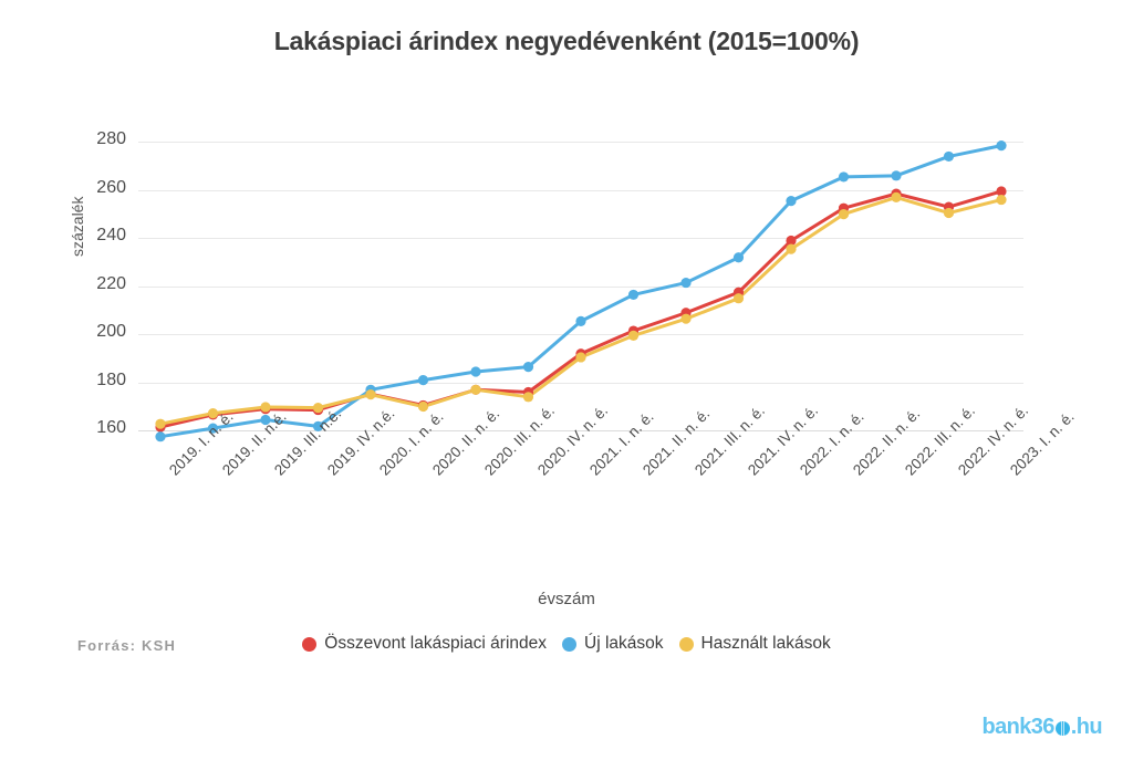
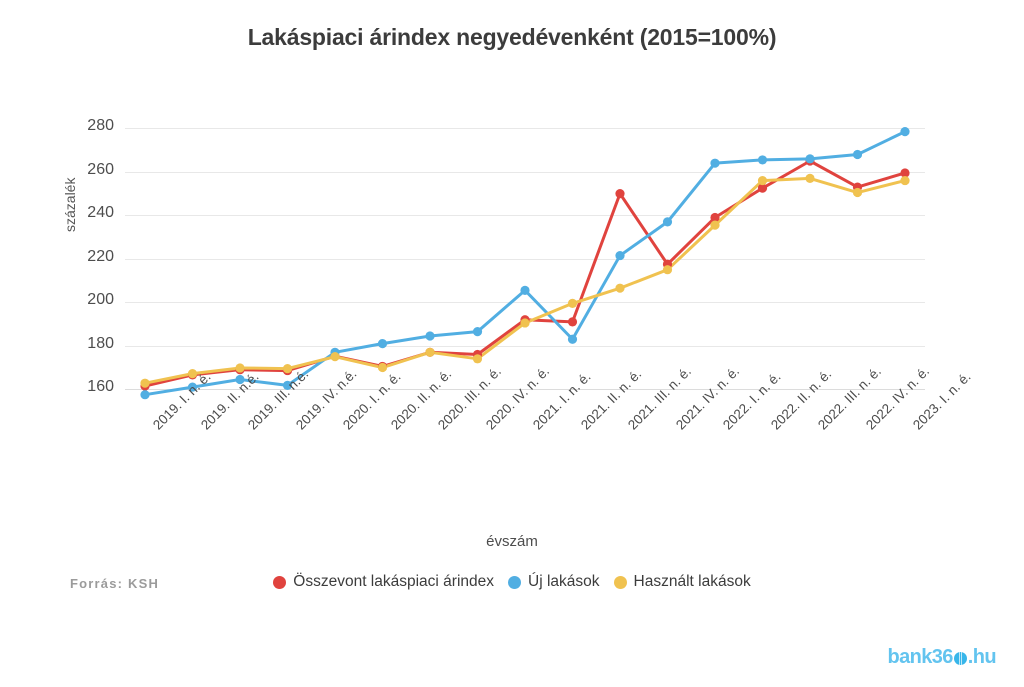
Összevont lakáspiaci árindex/2021. II. n. é.: 202 -> 191
Új lakások/2021. II. n. é.: 216 -> 183
Összevont lakáspiaci árindex/2021. III. n. é.: 209 -> 250
Új lakások/2021. IV. n. é.: 232 -> 237
Új lakások/2022. I. n. é.: 256 -> 264
Használt lakások/2022. II. n. é.: 250 -> 256
Összevont lakáspiaci árindex/2022. III. n. é.: 258 -> 265
Új lakások/2022. IV. n. é.: 274 -> 268
